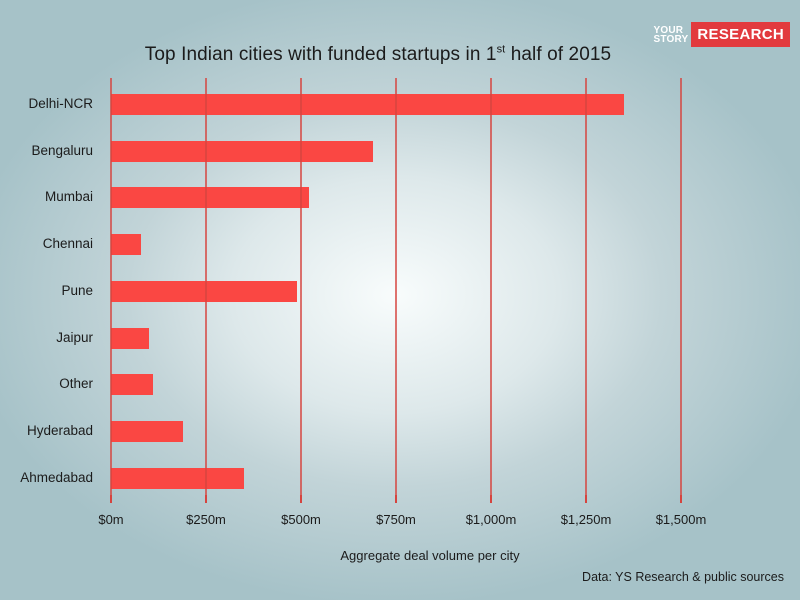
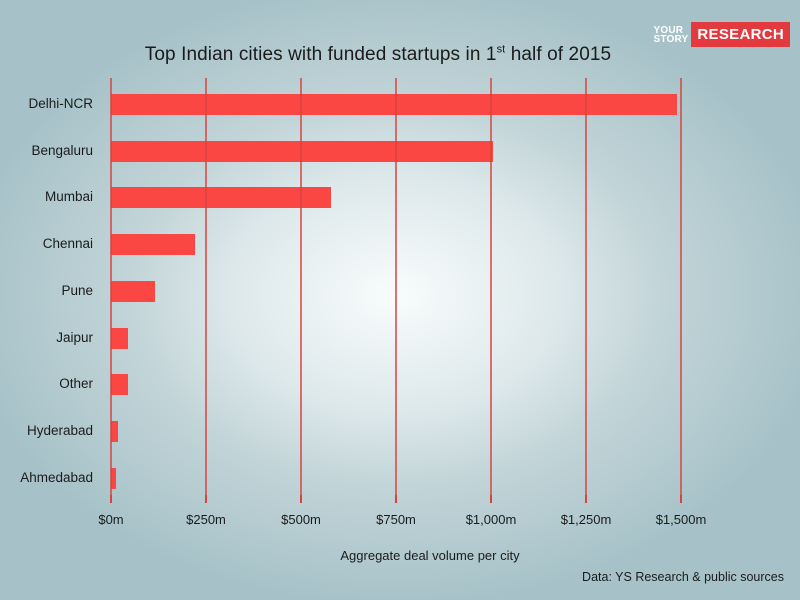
Delhi-NCR: $1350m -> $1490m
Bengaluru: $690m -> $1000m
Mumbai: $520m -> $580m
Chennai: $80m -> $220m
Pune: $490m -> $120m
Jaipur: $100m -> $50m
Other: $110m -> $40m
Hyderabad: $190m -> $20m
Ahmedabad: $350m -> $10m
